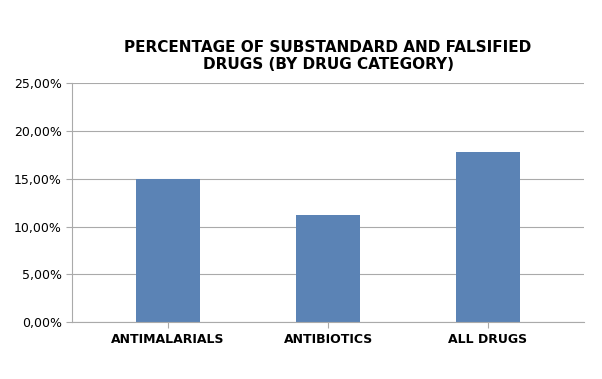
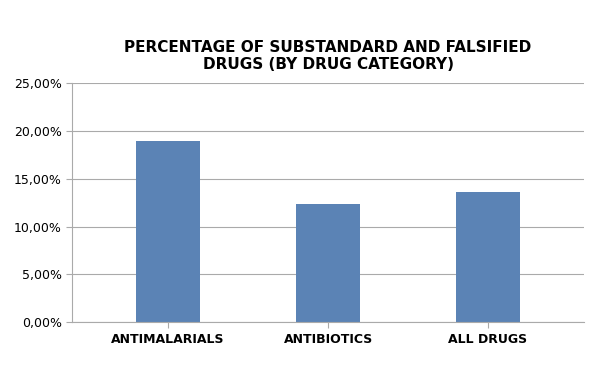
ANTIMALARIALS: 15,0% -> 19,0%
ANTIBIOTICS: 11,2% -> 12,4%
ALL DRUGS: 17,8% -> 13,6%
